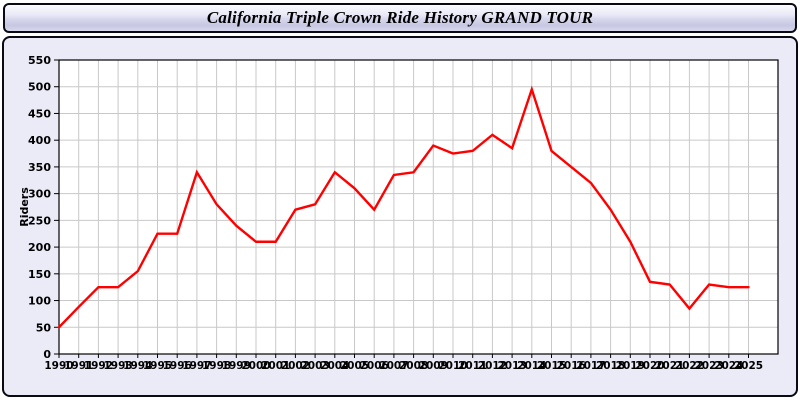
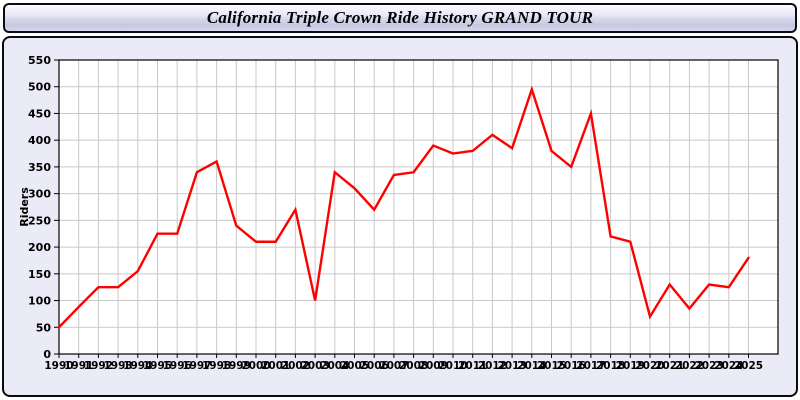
1998: 280 -> 360
2003: 280 -> 100
2017: 320 -> 450
2018: 270 -> 220
2020: 140 -> 70
2025: 120 -> 180
